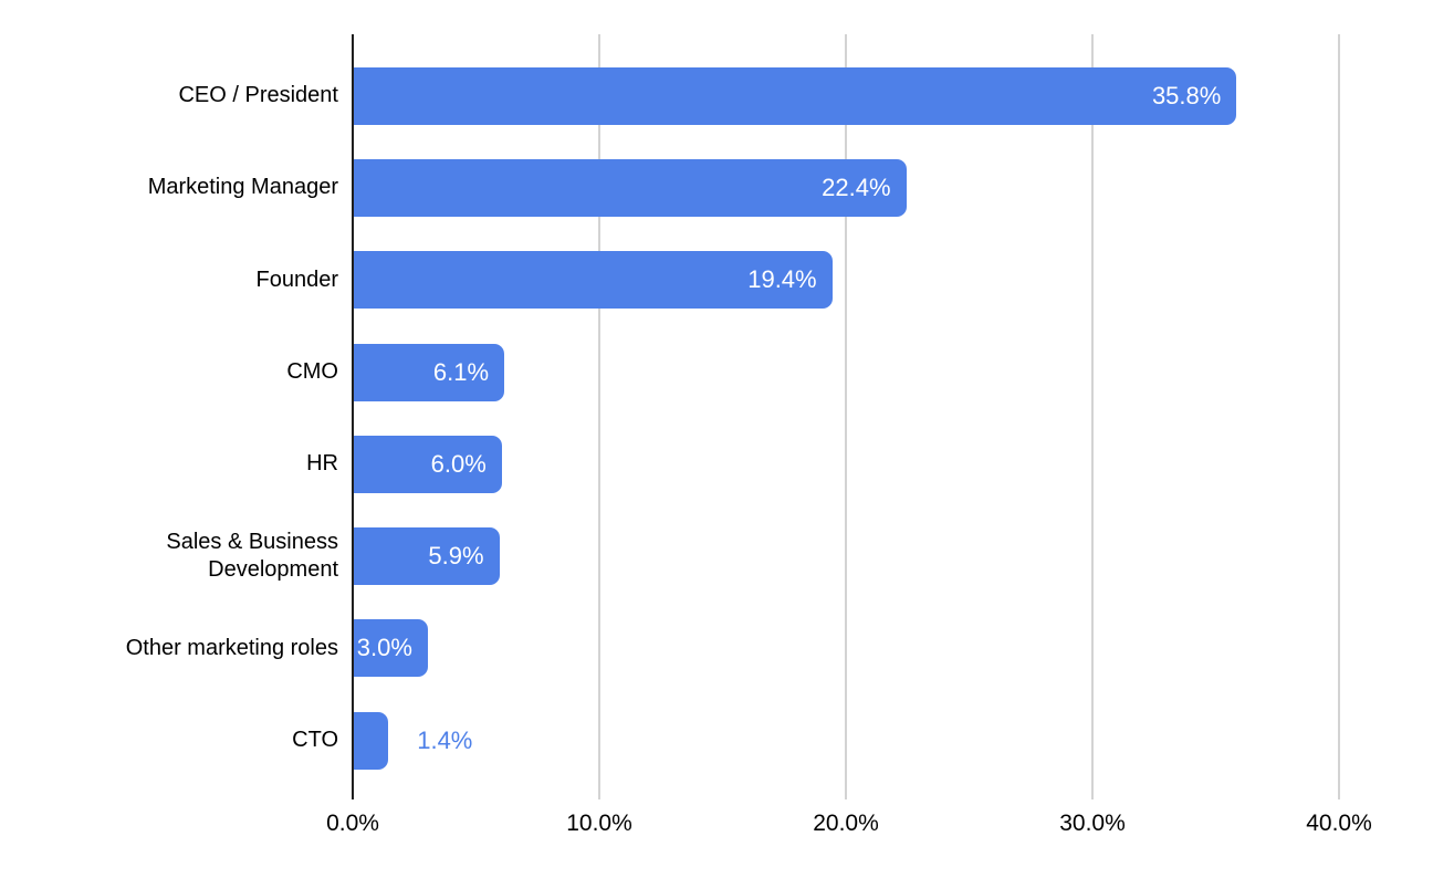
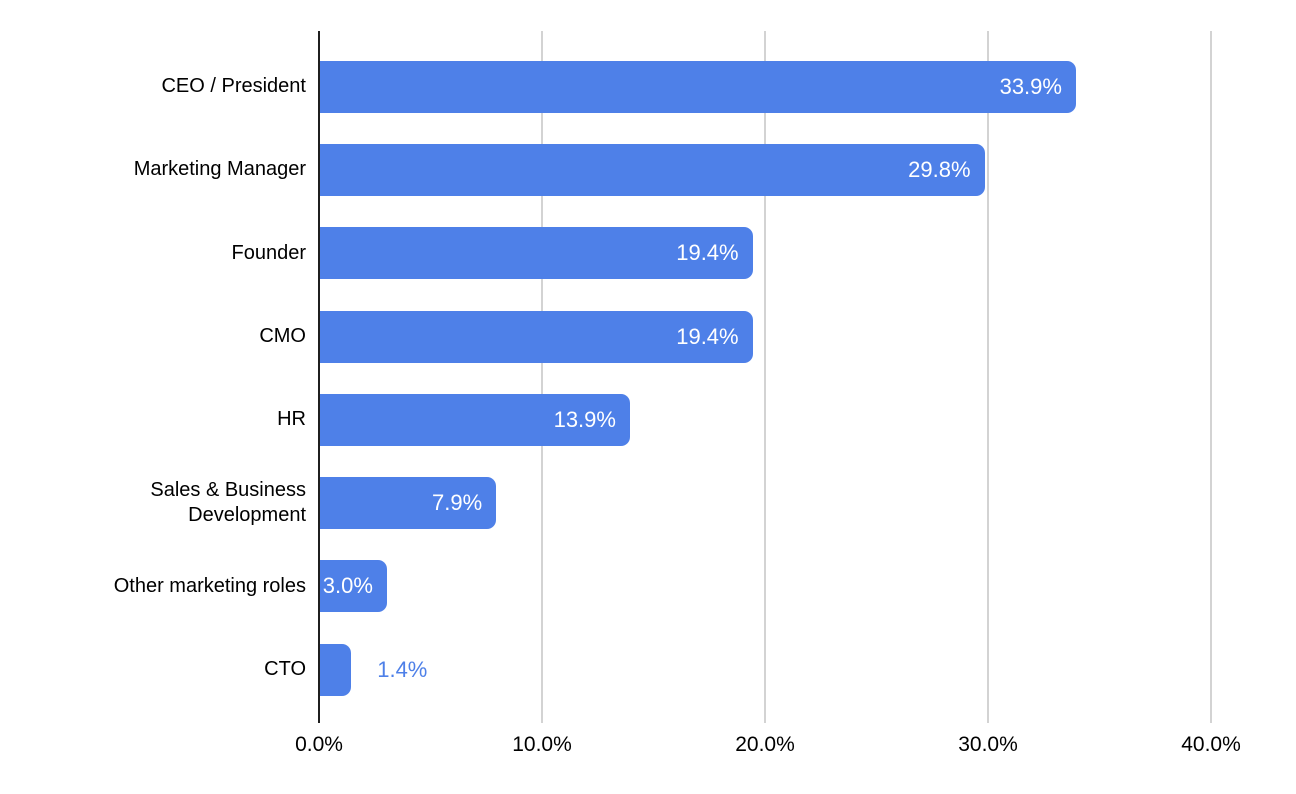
CEO / President: 35.8% -> 33.9%
Marketing Manager: 22.4% -> 29.8%
CMO: 6.1% -> 19.4%
HR: 6.0% -> 13.9%
Sales & Business Development: 5.9% -> 7.9%
